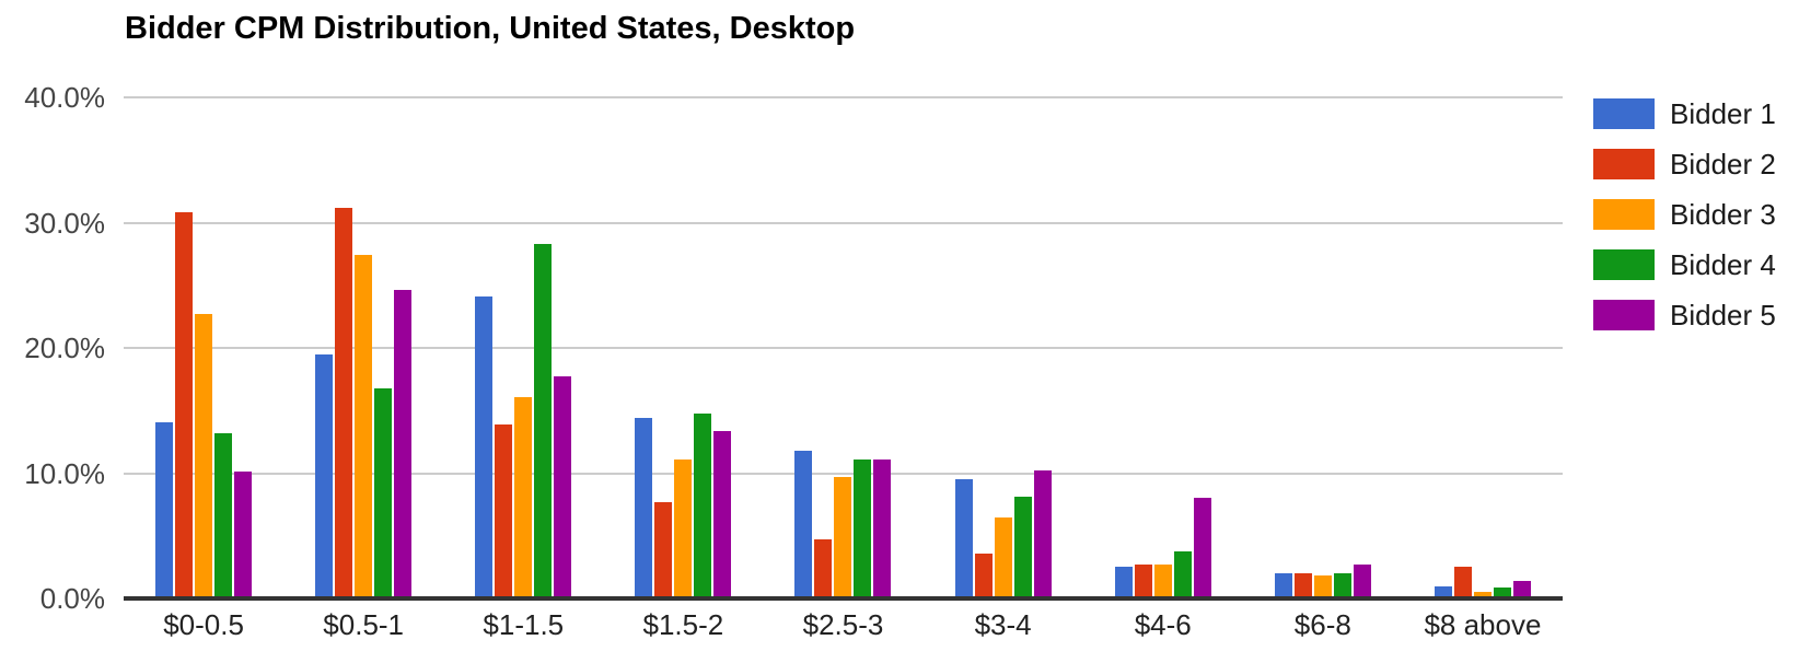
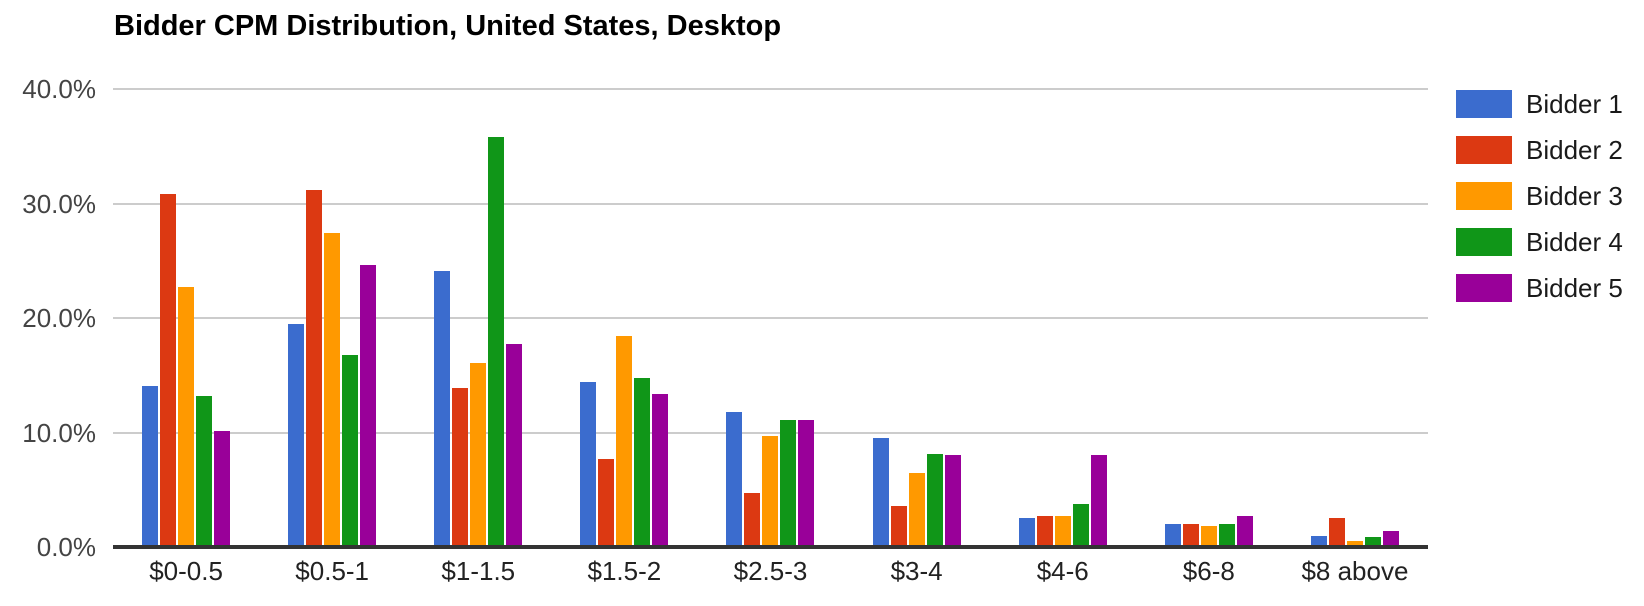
Bidder 4/$1-1.5: 28.3% -> 35.8%
Bidder 3/$1.5-2: 11.1% -> 18.4%
Bidder 5/$3-4: 10.2% -> 8.0%
